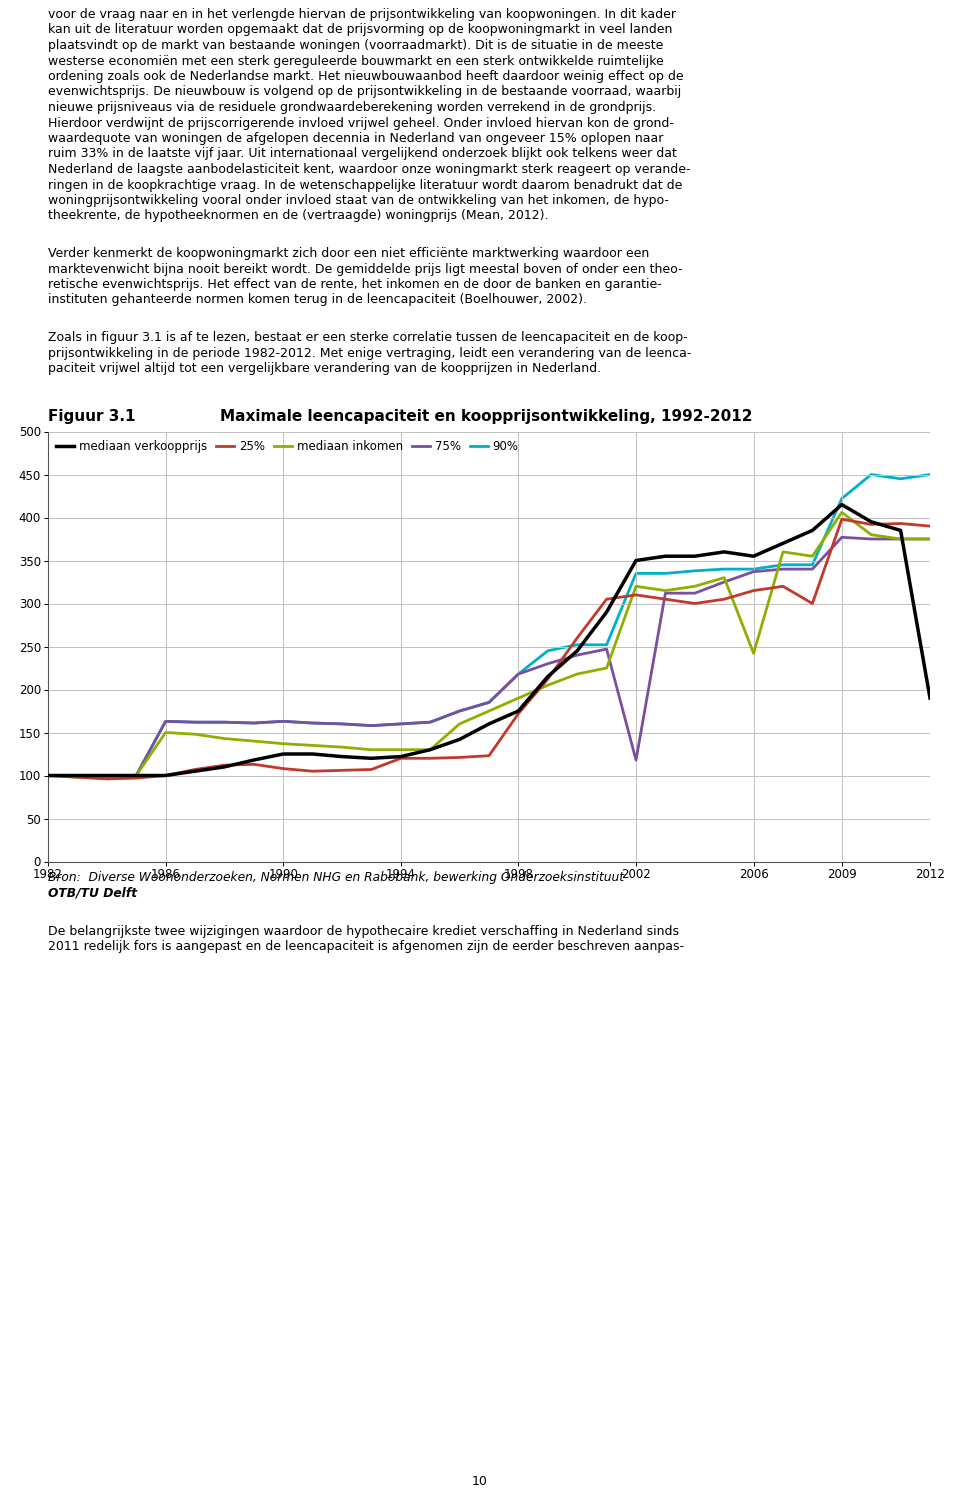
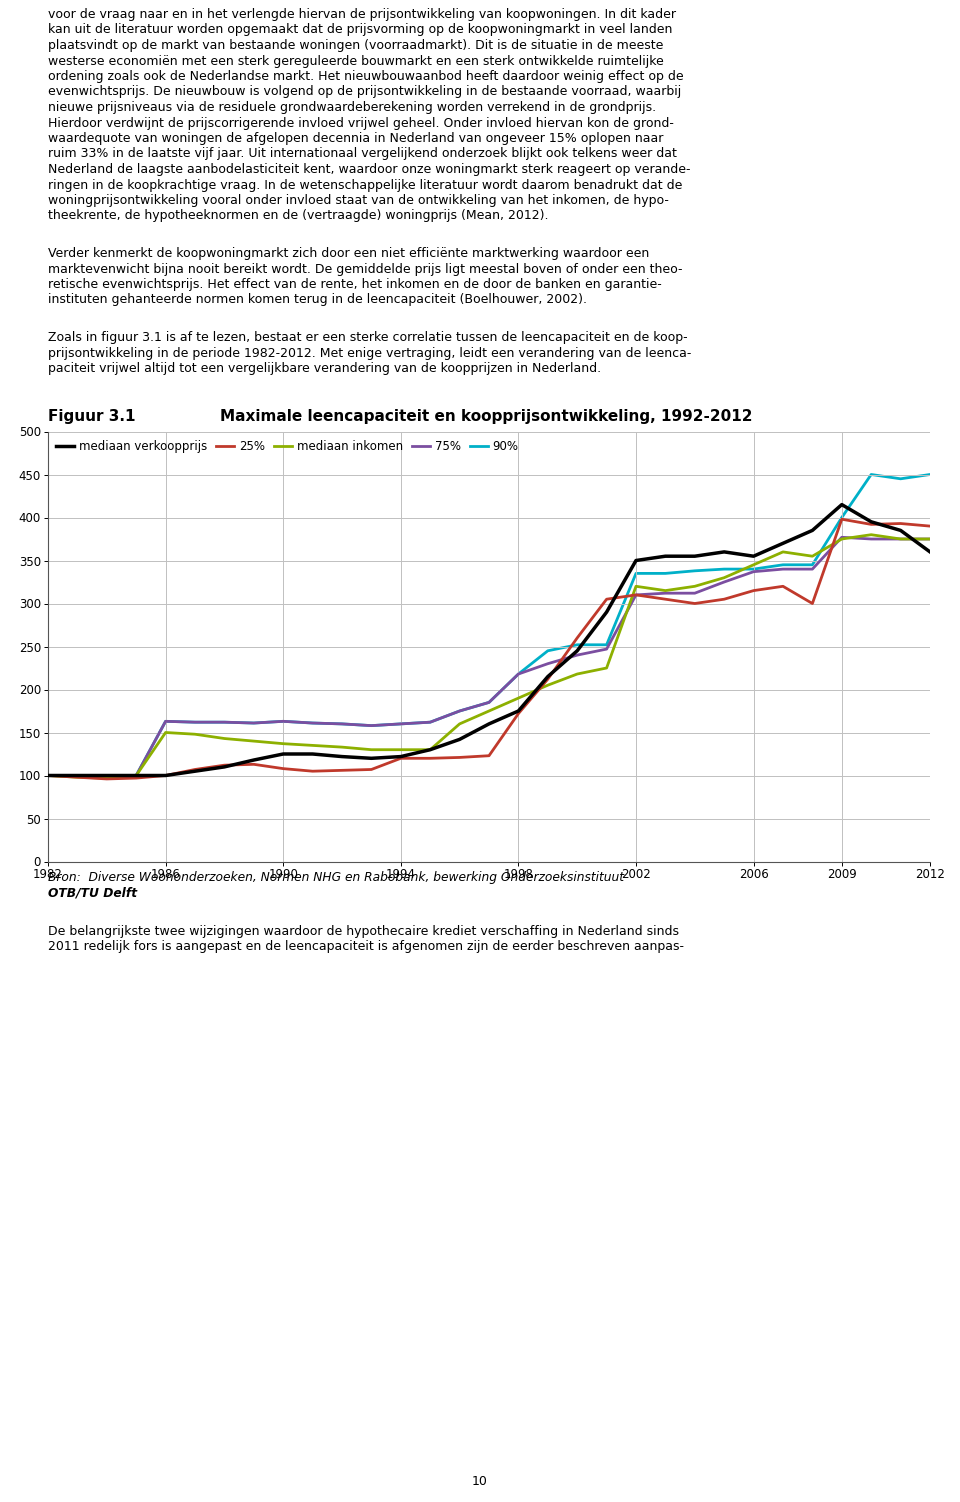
75%/2002: 118 -> 310
mediaan inkomen/2006: 242 -> 345
mediaan inkomen/2009: 406 -> 375
90%/2009: 422 -> 400
mediaan verkoopprijs/2012: 190 -> 360
